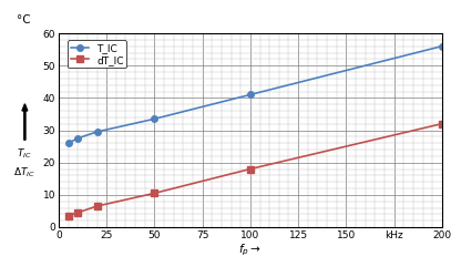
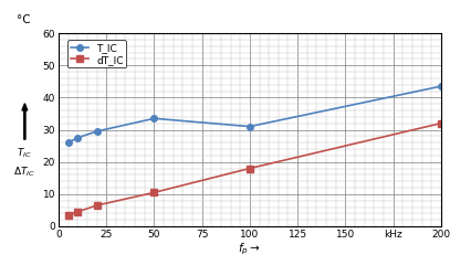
T_IC/100: 41.0 -> 31.0
T_IC/200: 56.0 -> 43.5
